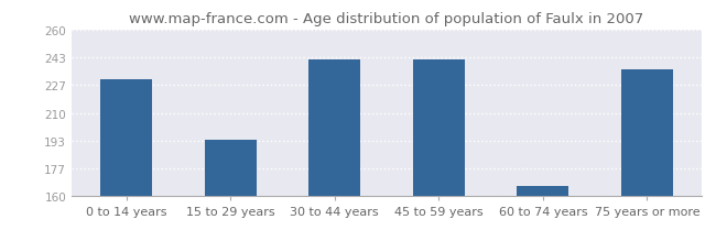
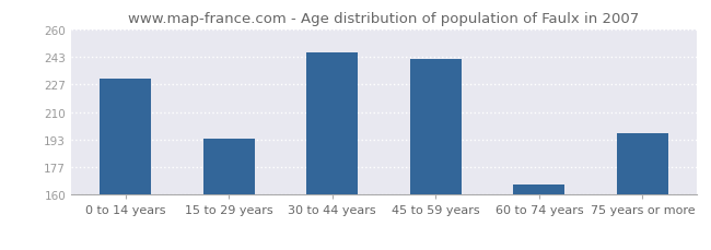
30 to 44 years: 242 -> 246
75 years or more: 236 -> 197
